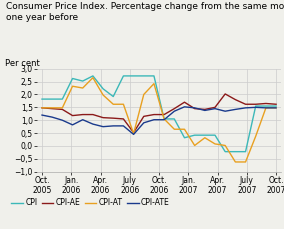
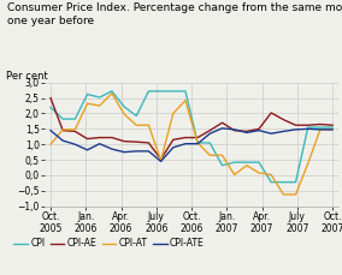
CPI/Oct. 2005: 1,82 -> 2,20
CPI-AE/Oct. 2005: 1,48 -> 2,50
CPI-AT/Oct. 2005: 1,48 -> 1,00
CPI-ATE/Oct. 2005: 1,20 -> 1,45
